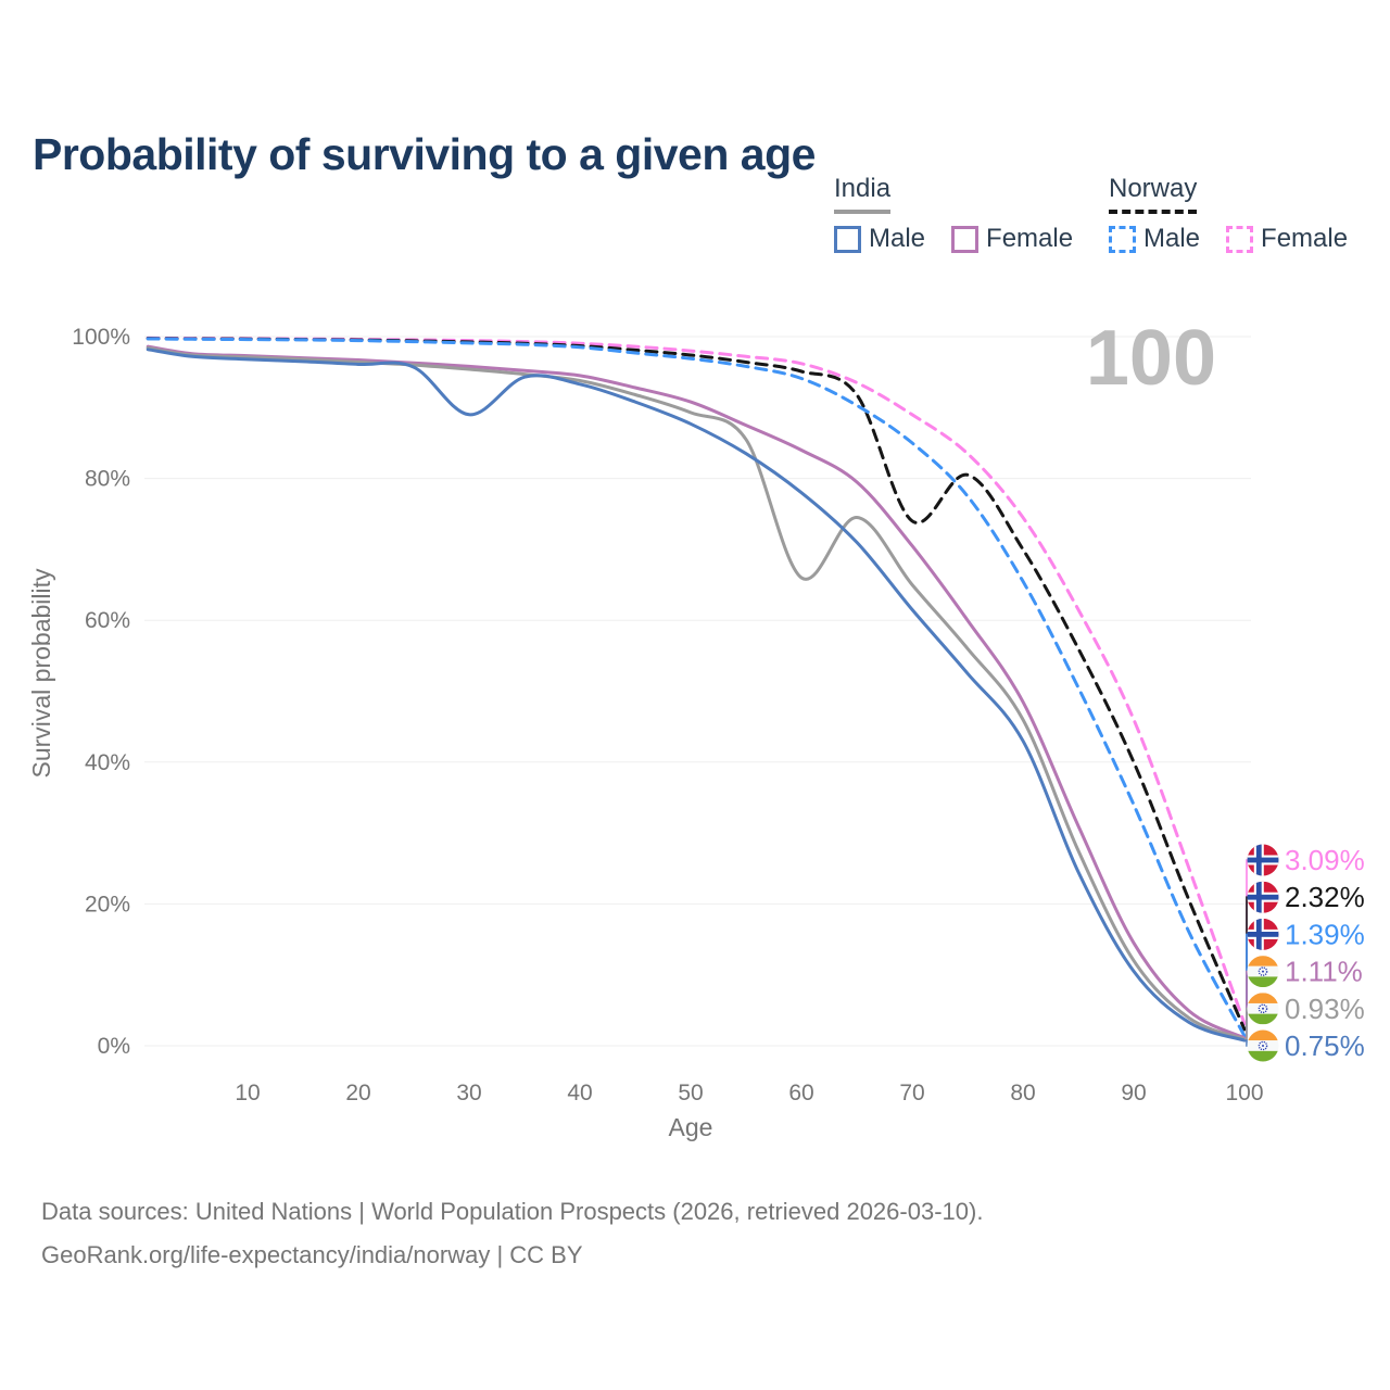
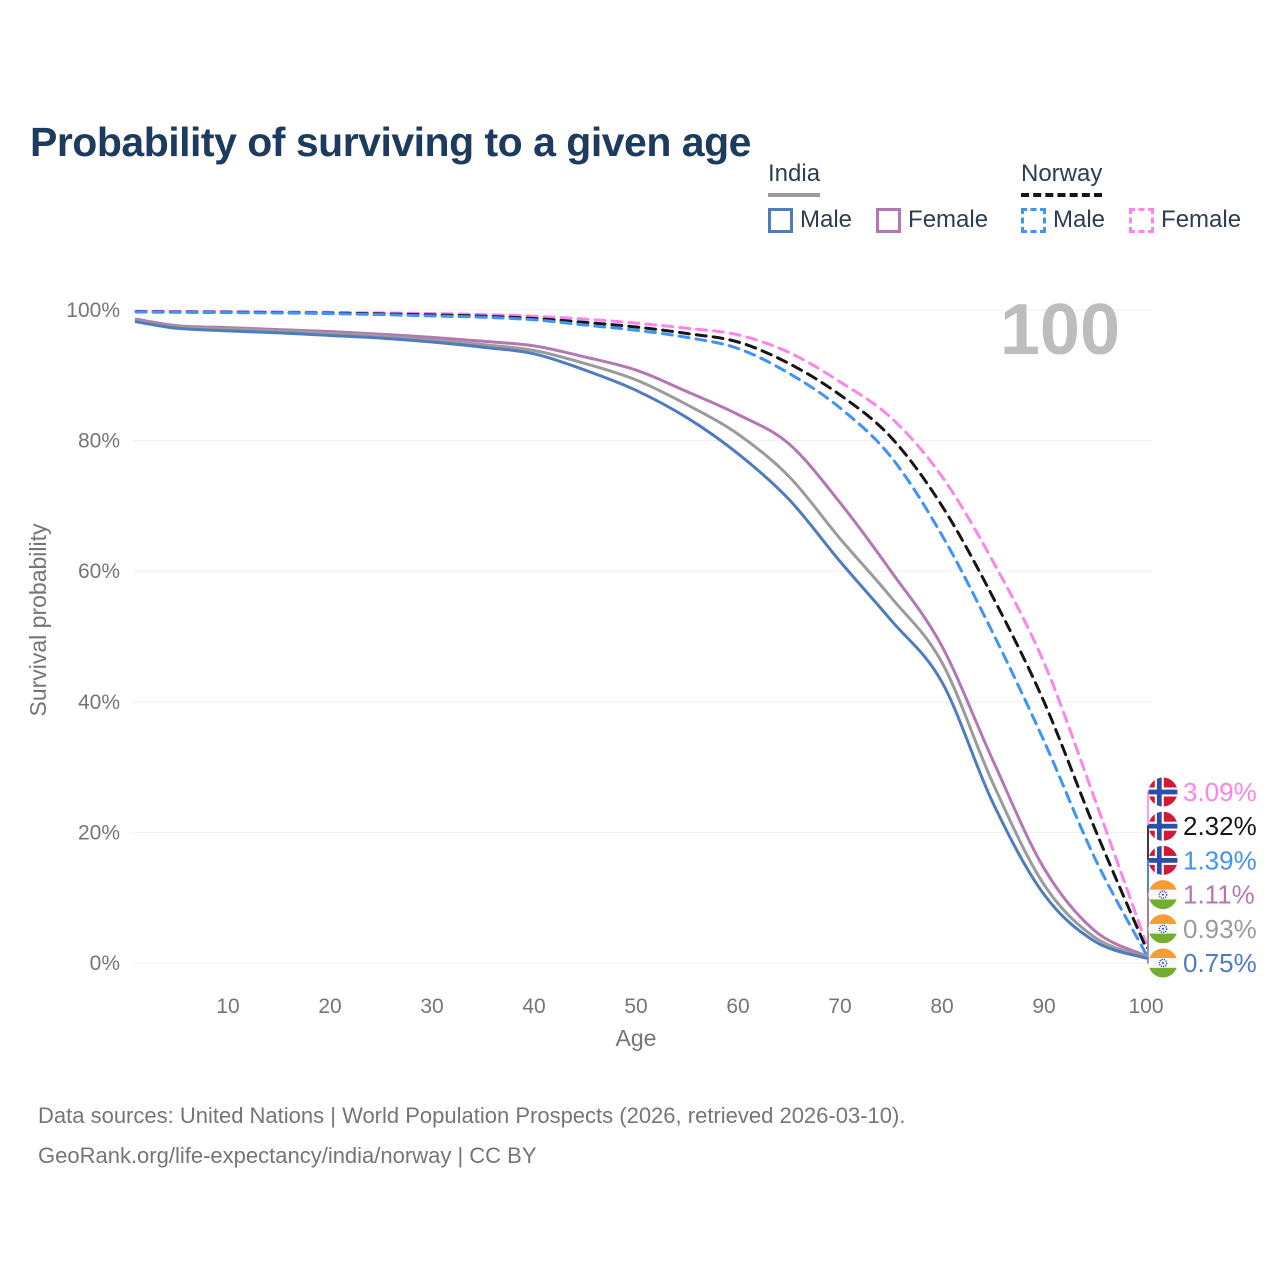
India Male/30: 89% -> 95%
India/60: 66% -> 81%
Norway/70: 74% -> 87%
